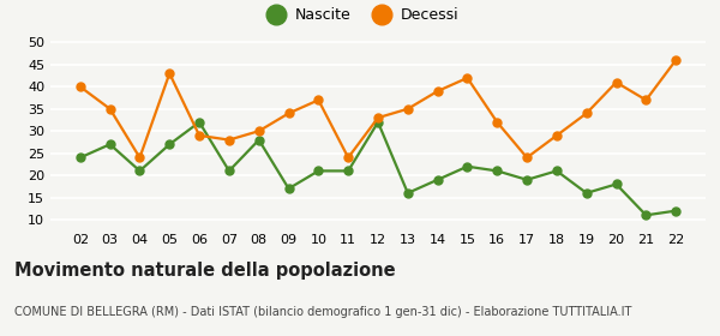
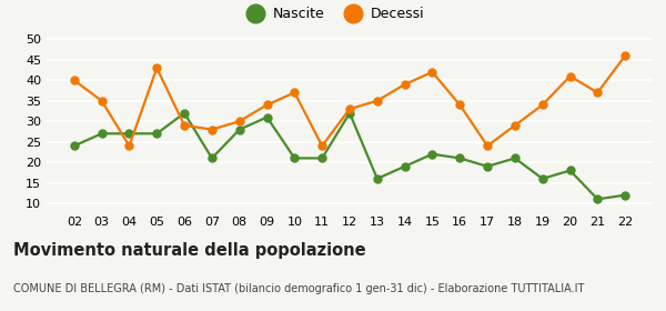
Nascite/04: 21 -> 27
Nascite/09: 17 -> 31
Decessi/16: 32 -> 34
